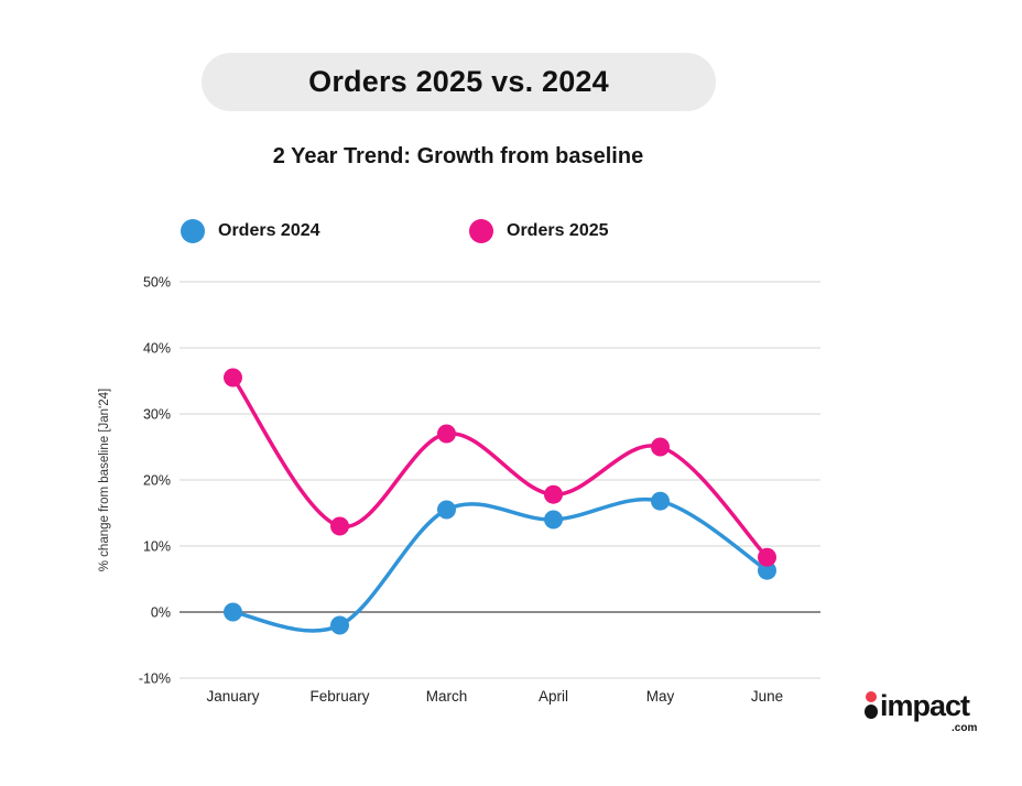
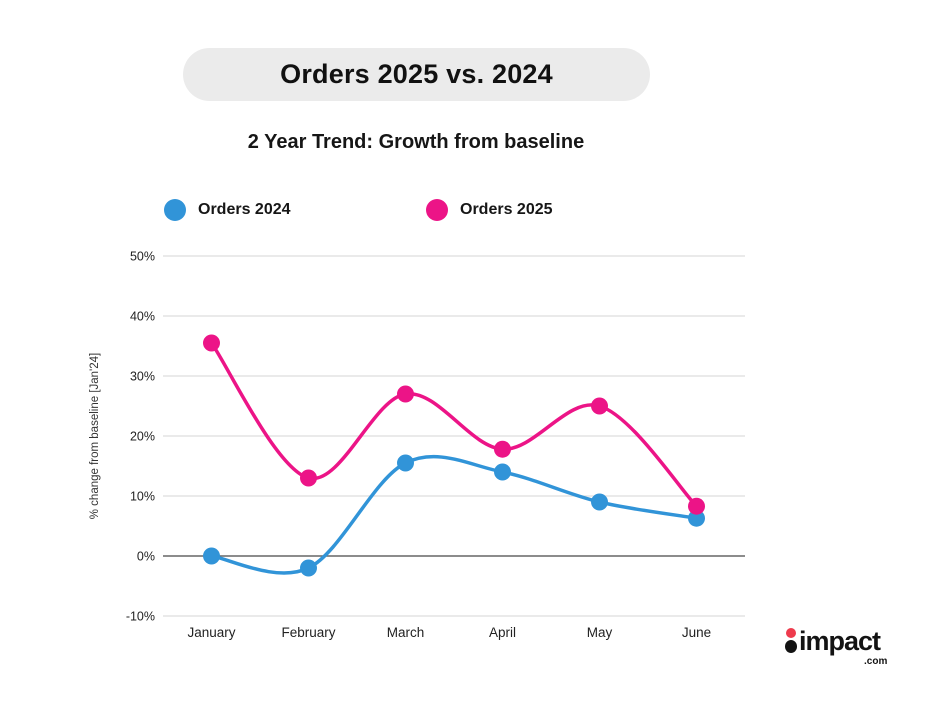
Orders 2024/May: 17% -> 9%
